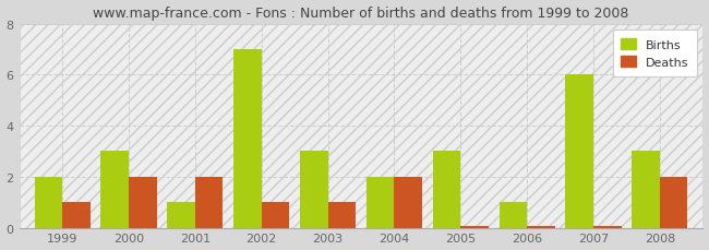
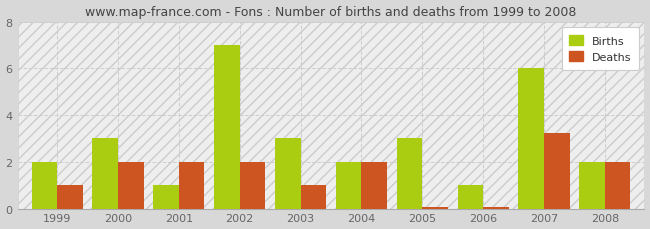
Deaths/2002: 1.00 -> 2.00
Deaths/2007: 0.08 -> 3.25
Births/2008: 3 -> 2
